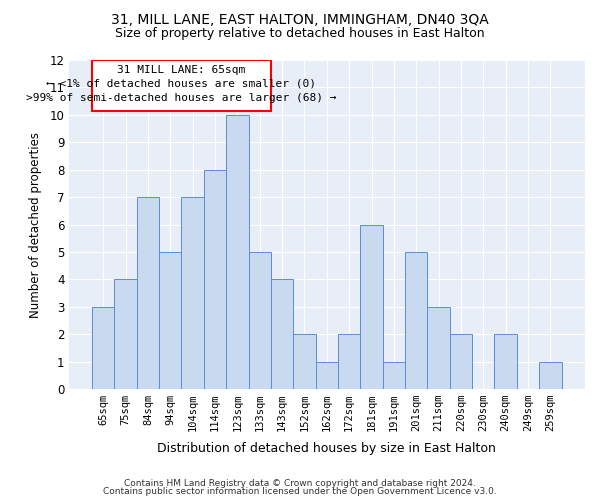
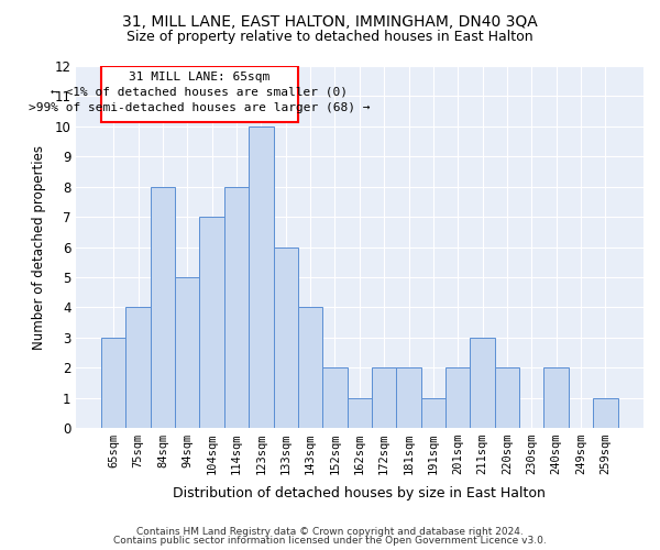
84sqm: 7 -> 8
133sqm: 5 -> 6
181sqm: 6 -> 2
201sqm: 5 -> 2
